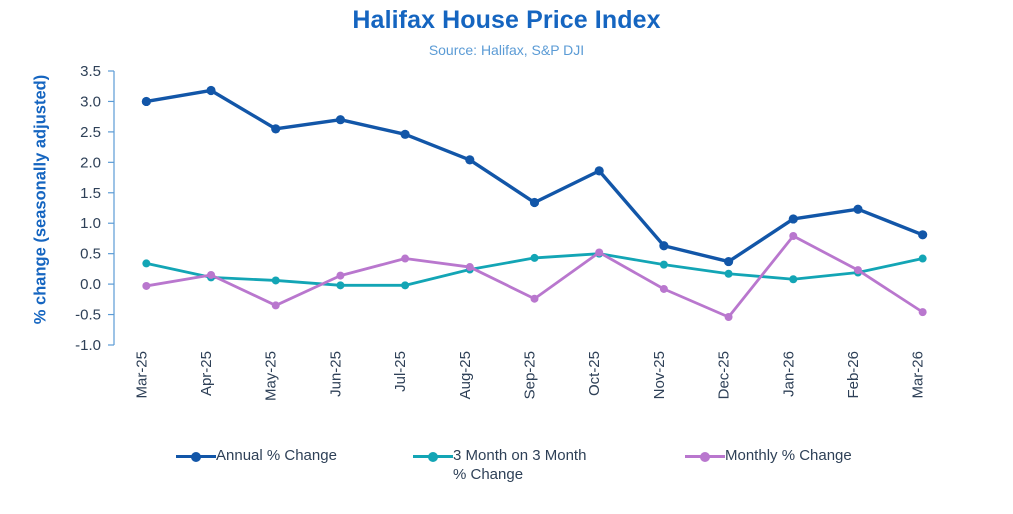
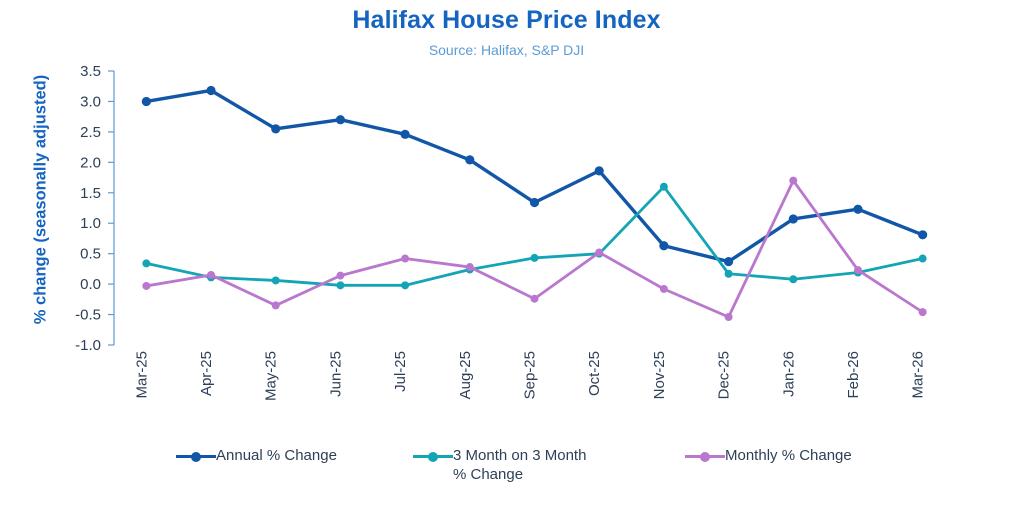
3 Month on 3 Month % Change/Nov-25: 0.3 -> 1.6
Monthly % Change/Jan-26: 0.8 -> 1.7
